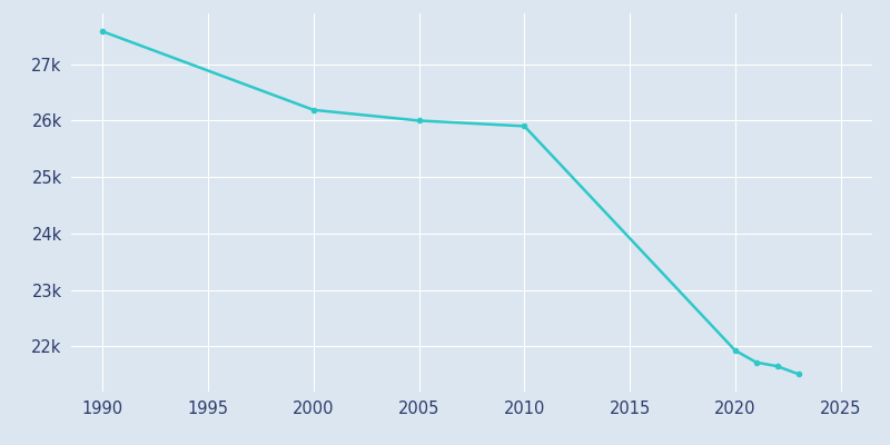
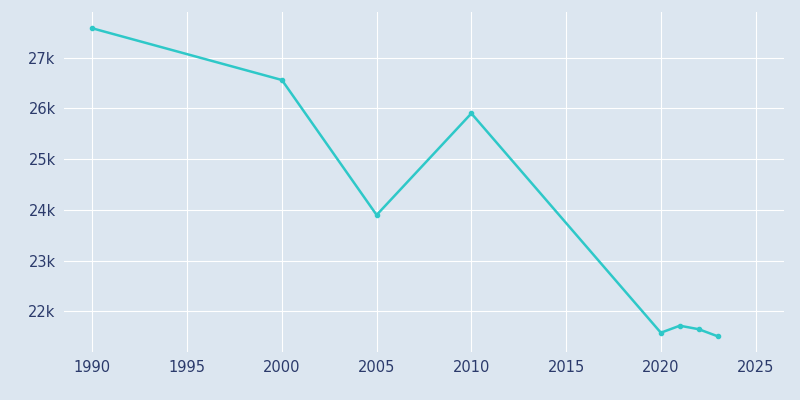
2000: 26.19k -> 26.56k
2005: 26.00k -> 23.90k
2020: 21.93k -> 21.58k
